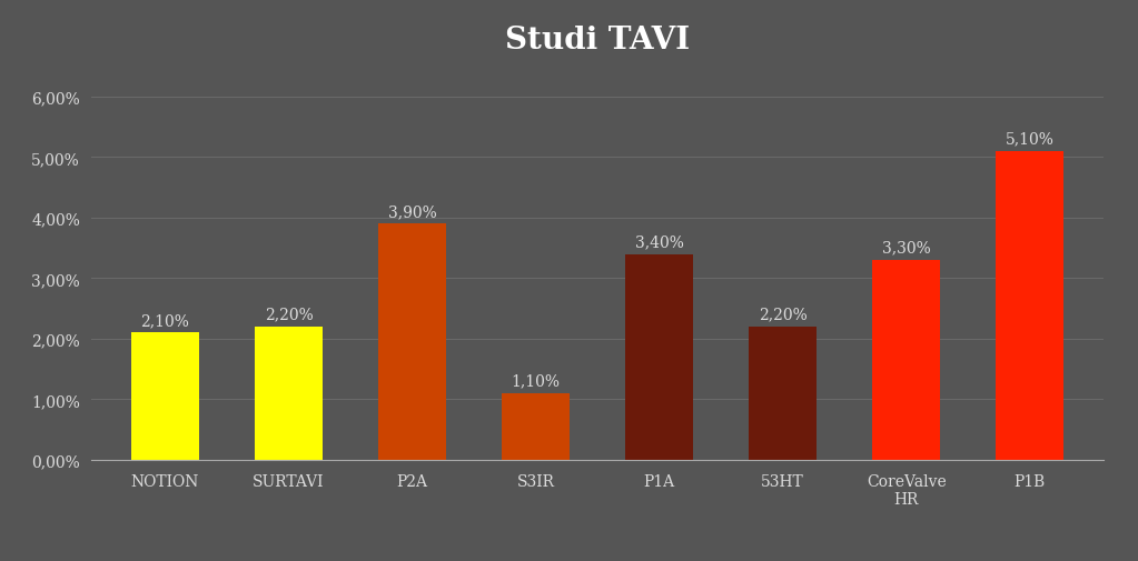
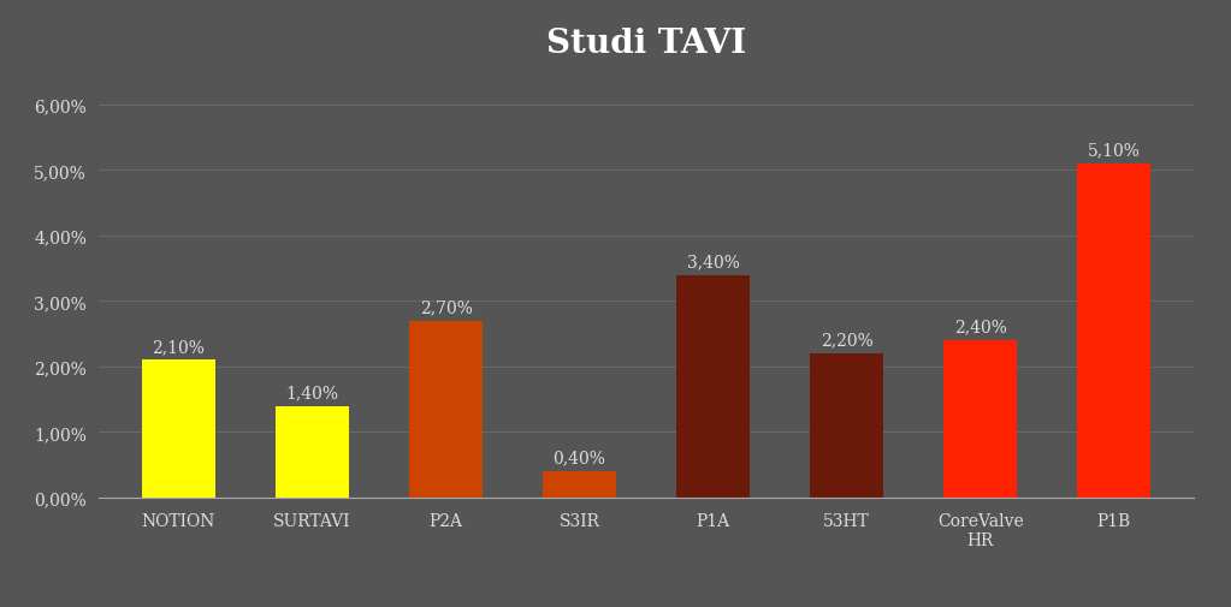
SURTAVI: 2,20% -> 1,40%
P2A: 3,90% -> 2,70%
S3IR: 1,10% -> 0,40%
CoreValve HR: 3,30% -> 2,40%
